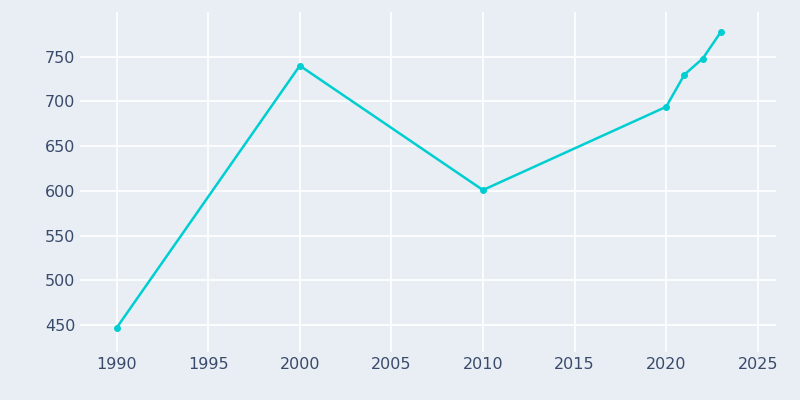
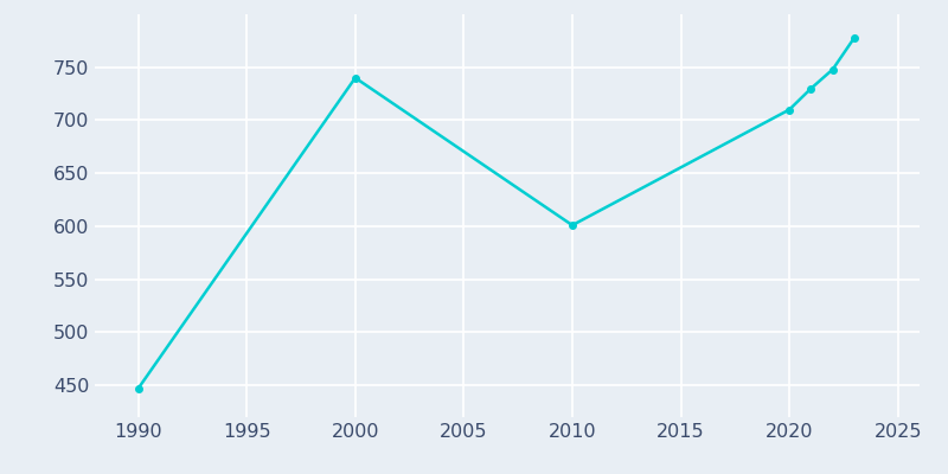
2020: 694 -> 710
